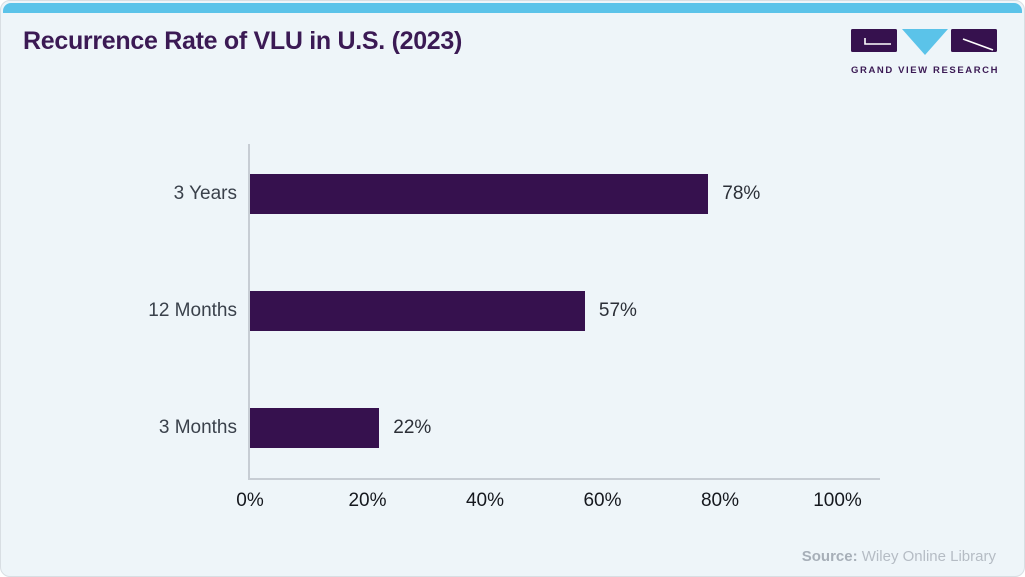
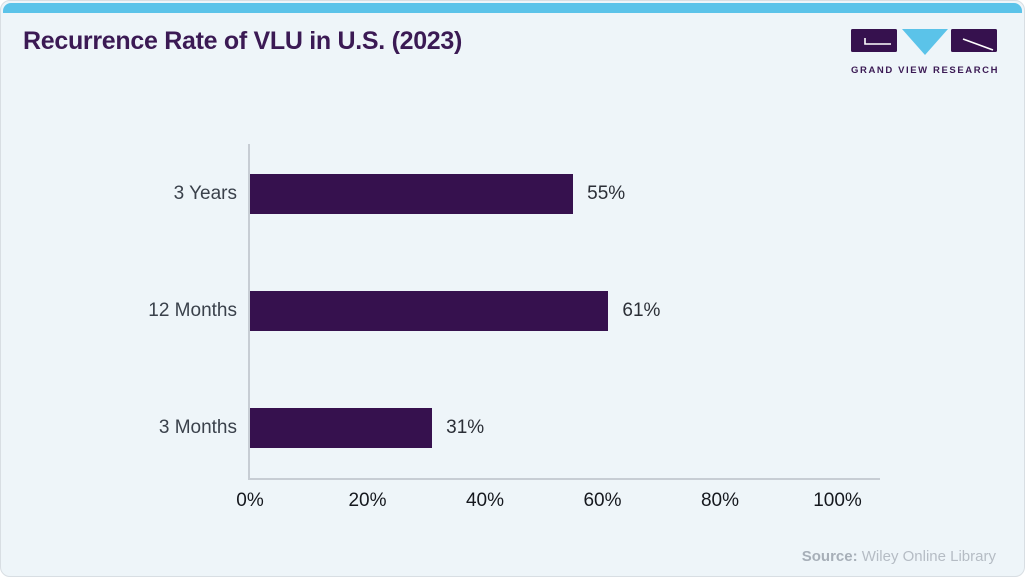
3 Years: 78% -> 55%
12 Months: 57% -> 61%
3 Months: 22% -> 31%
